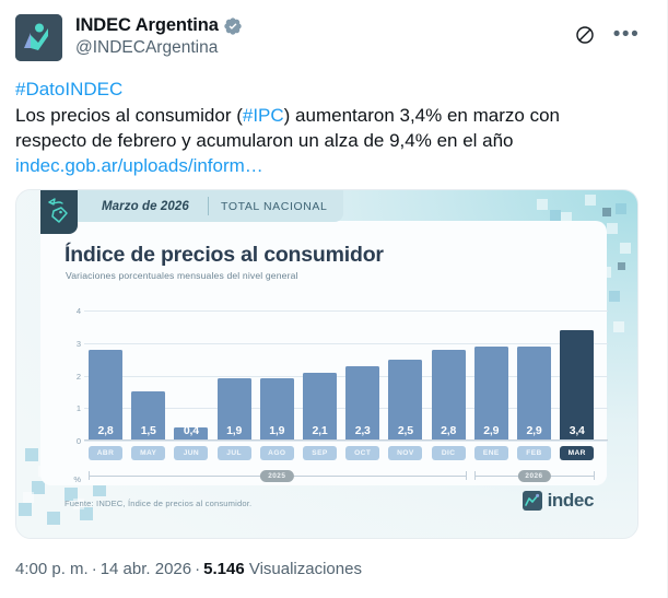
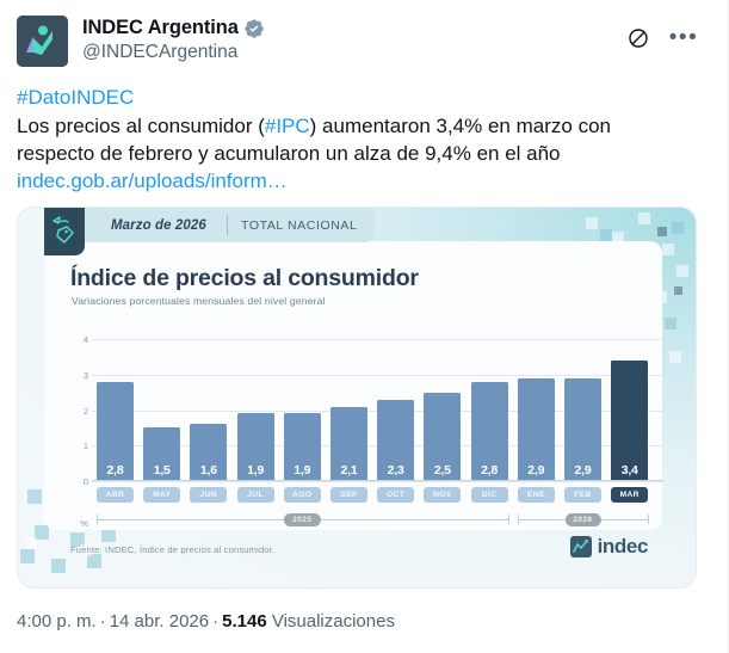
JUN: 0,4 -> 1,6
